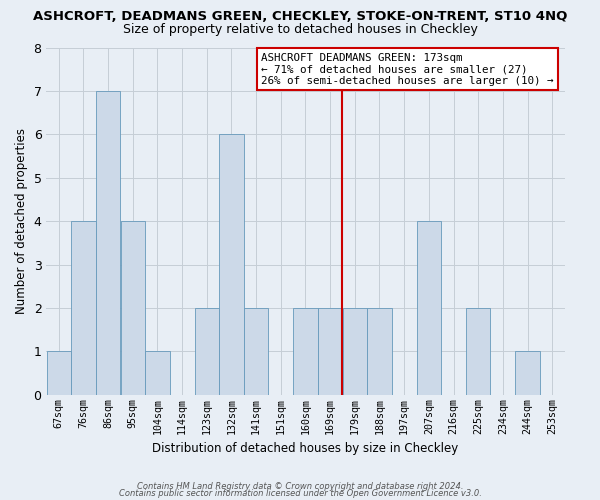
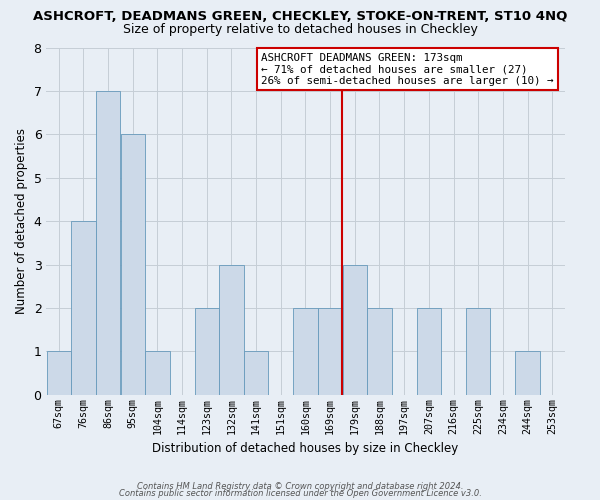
95sqm: 4 -> 6
132sqm: 6 -> 3
141sqm: 2 -> 1
179sqm: 2 -> 3
207sqm: 4 -> 2
